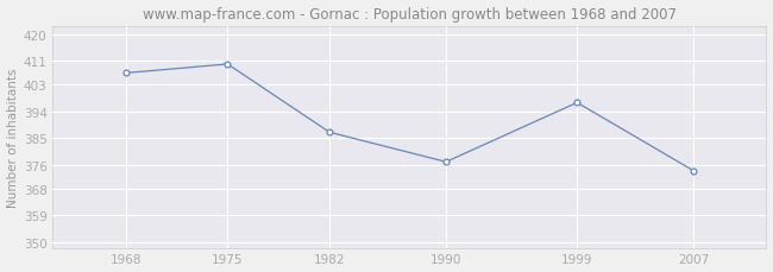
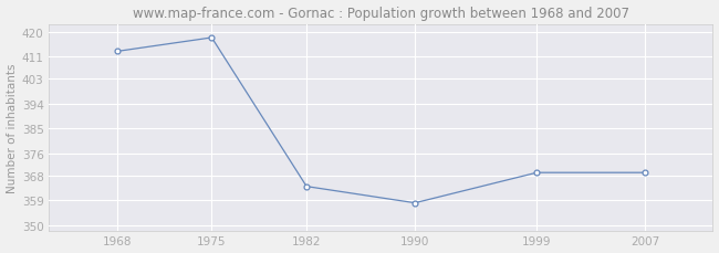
1968: 407 -> 413
1975: 410 -> 418
1982: 387 -> 364
1990: 377 -> 358
1999: 397 -> 369
2007: 374 -> 369
